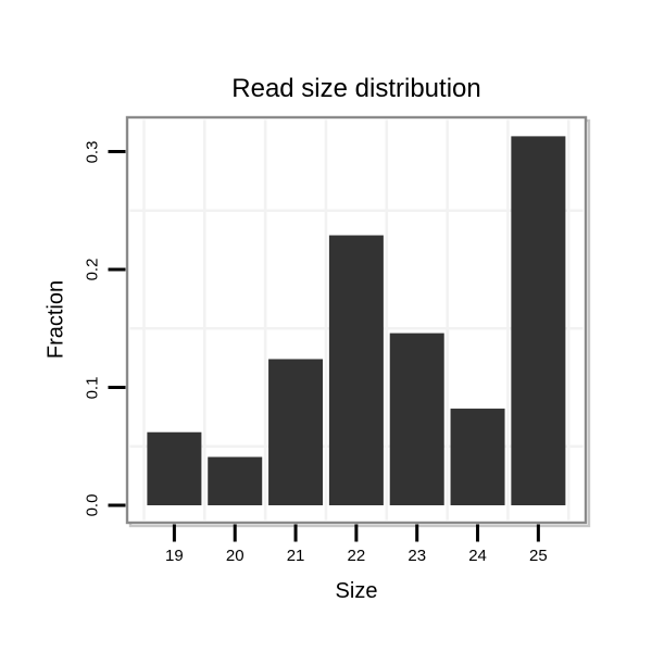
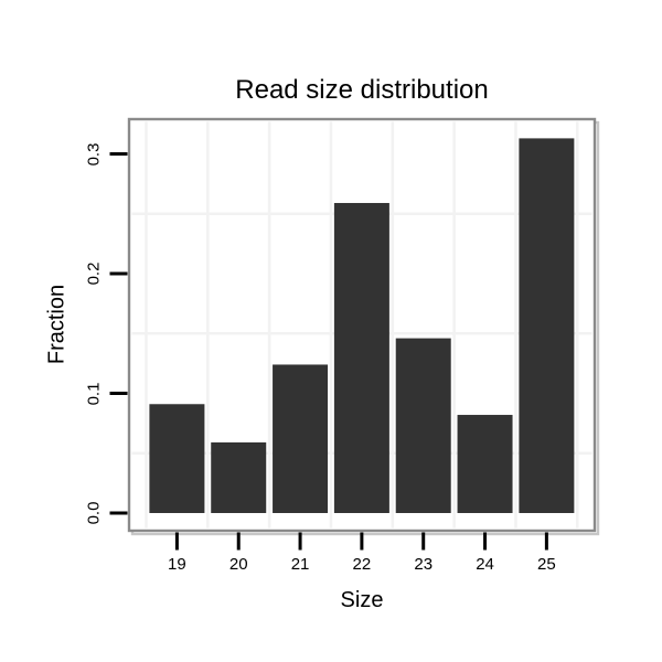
19: 0.062 -> 0.091
20: 0.041 -> 0.059
22: 0.229 -> 0.259
